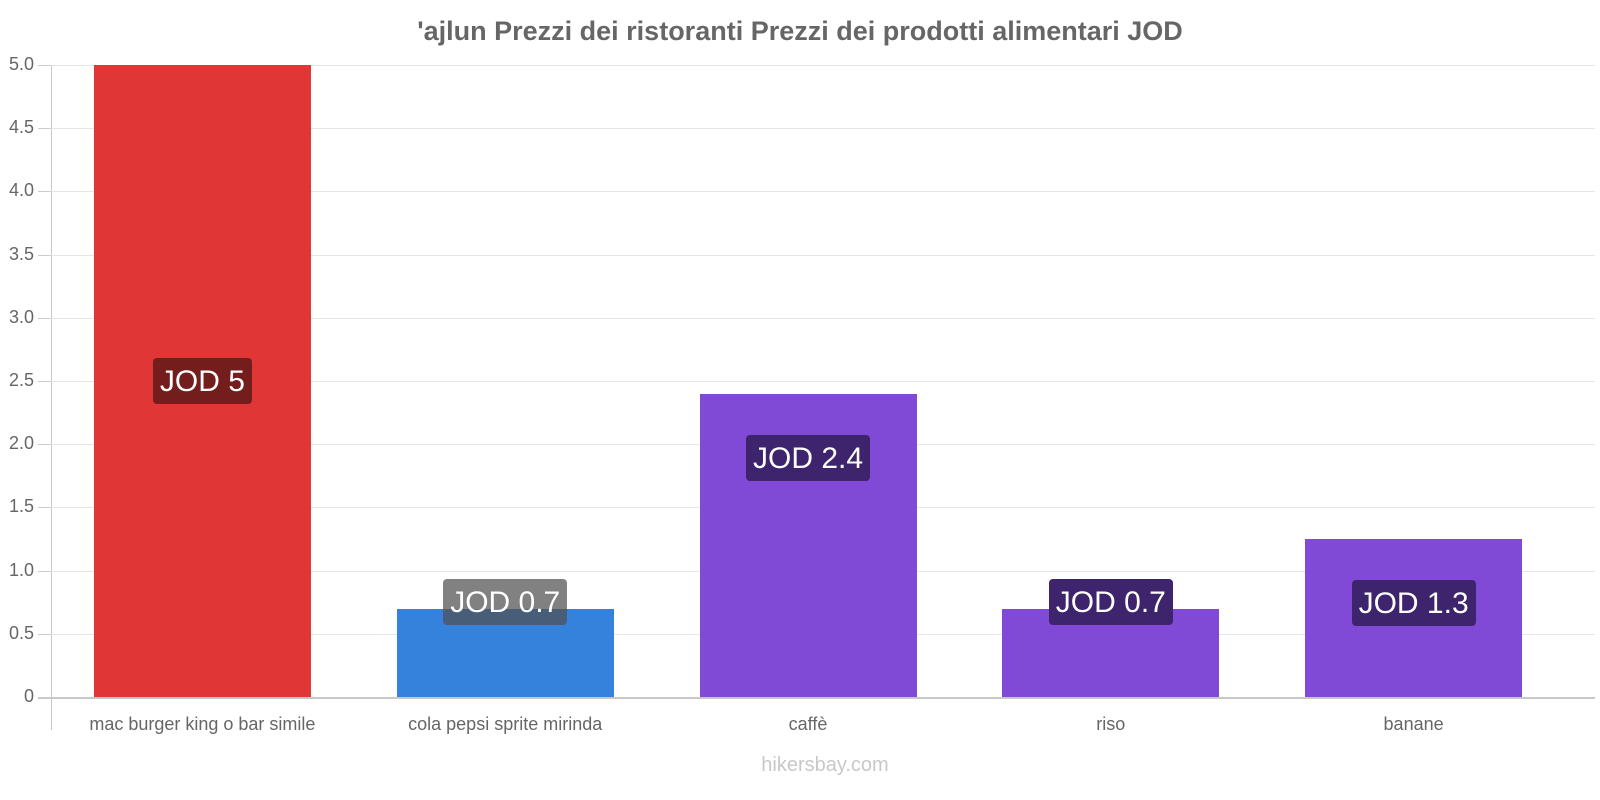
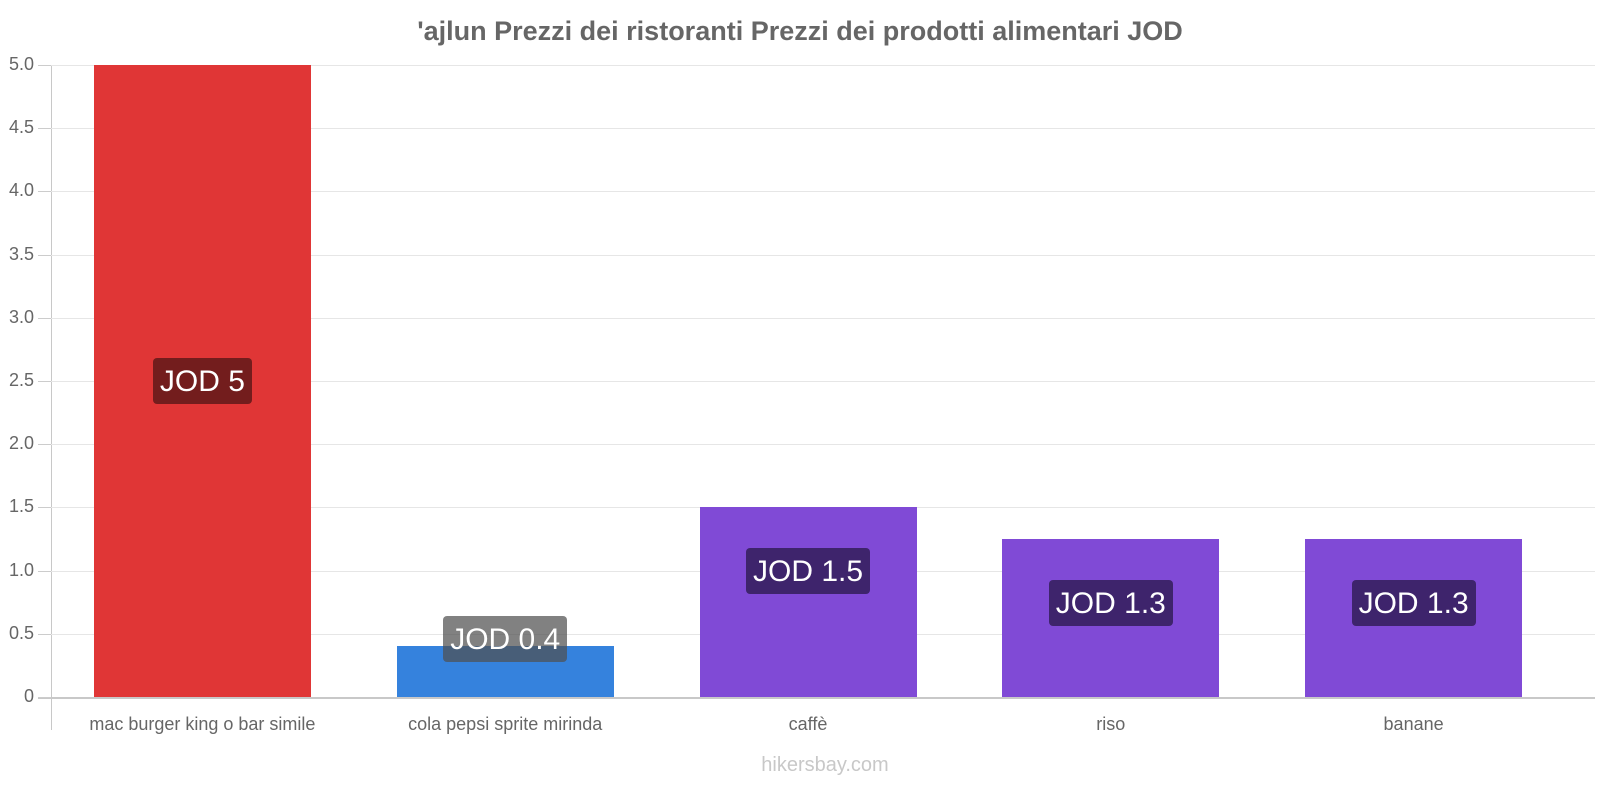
cola pepsi sprite mirinda: 0.7 -> 0.4
caffè: 2.4 -> 1.5
riso: 0.7 -> 1.3
